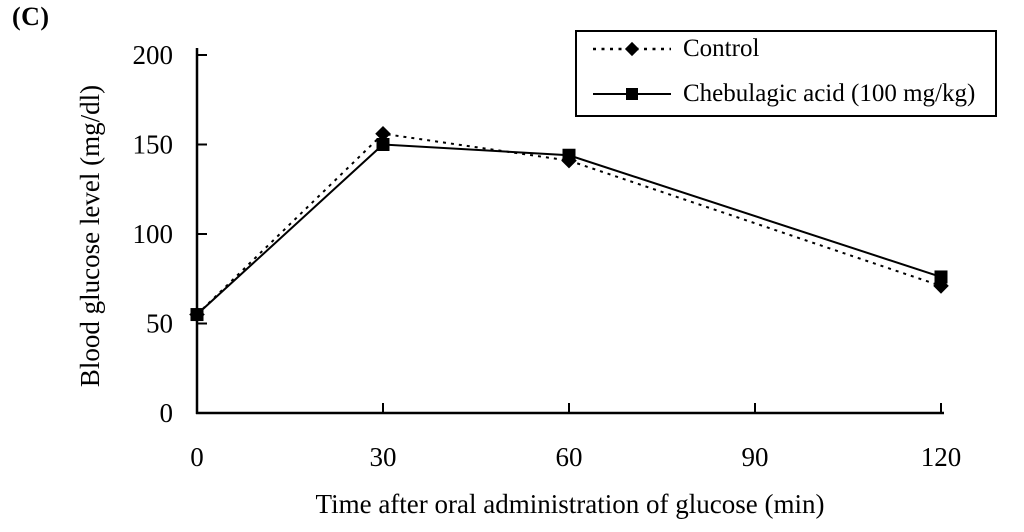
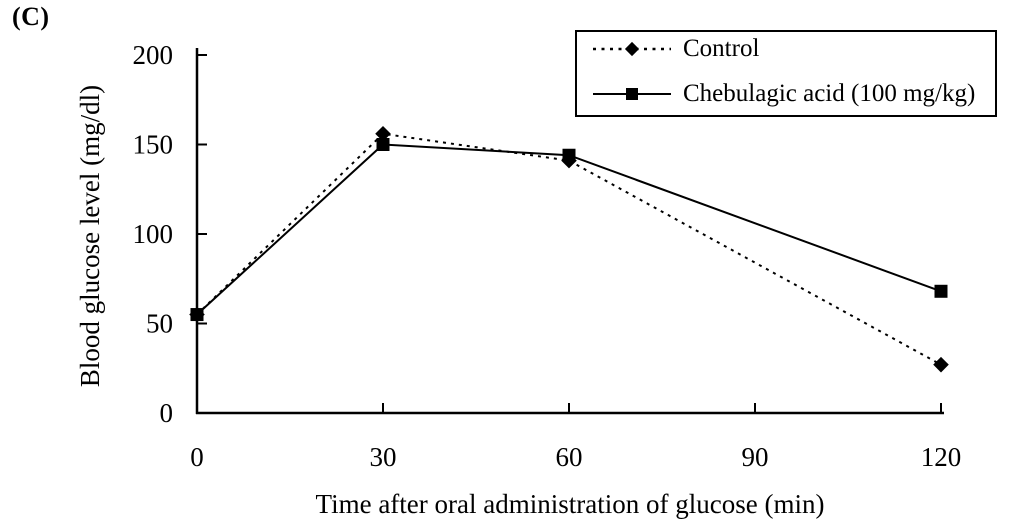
Control/120: 71 -> 27
Chebulagic acid (100 mg/kg)/120: 76 -> 68
